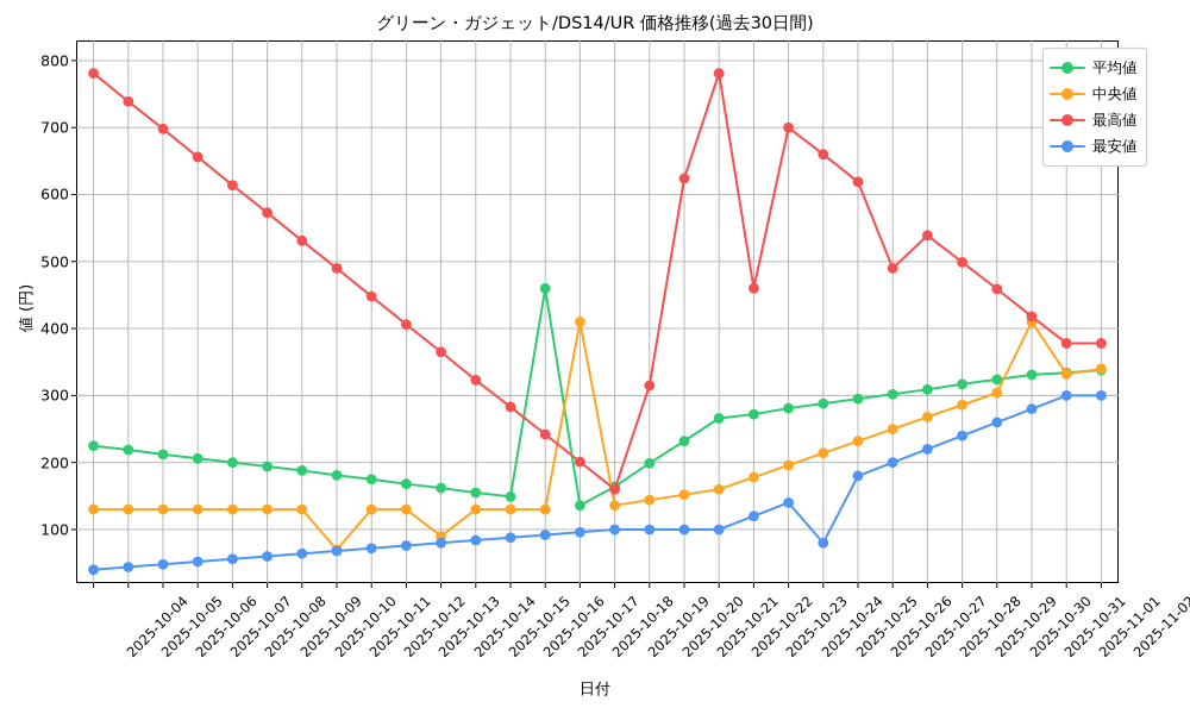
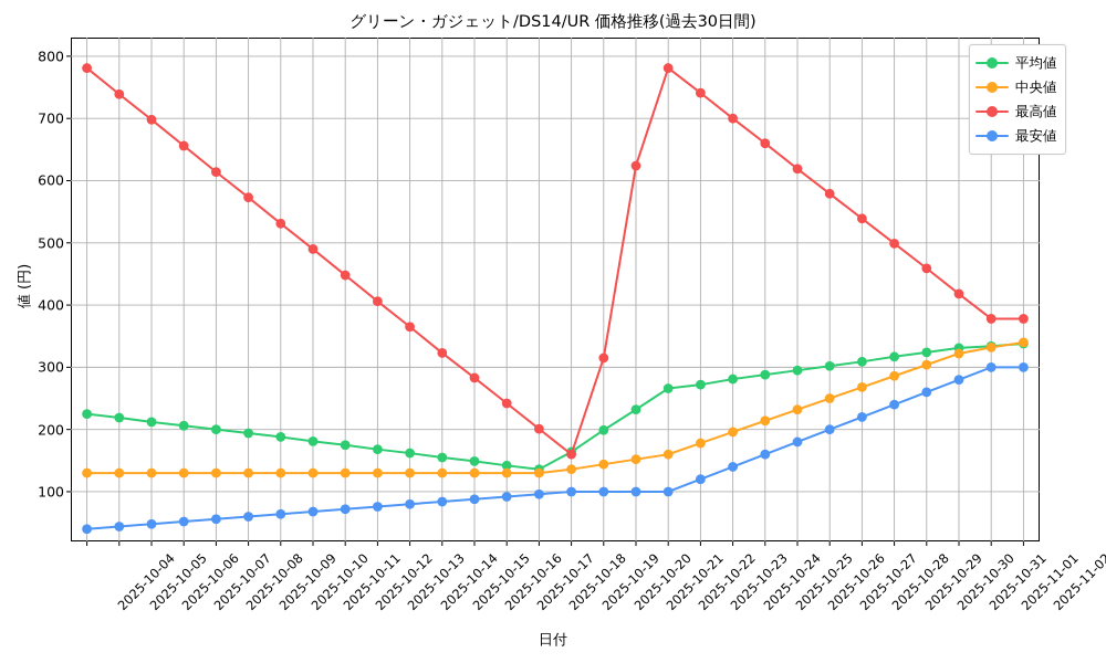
中央値/2025-10-11: 70 -> 130
中央値/2025-10-14: 90 -> 130
平均値/2025-10-17: 460 -> 140
中央値/2025-10-18: 410 -> 130
最高値/2025-10-23: 460 -> 740
最安値/2025-10-25: 80 -> 160
最高値/2025-10-27: 490 -> 580
中央値/2025-10-31: 410 -> 320
